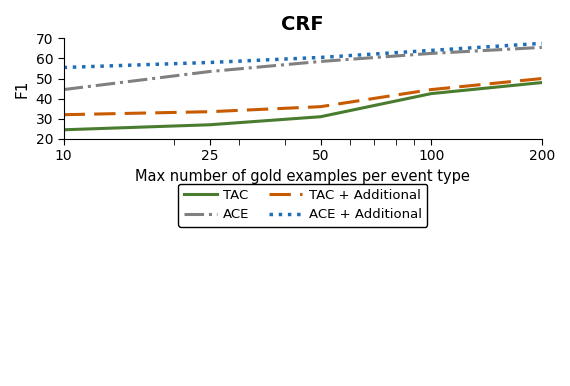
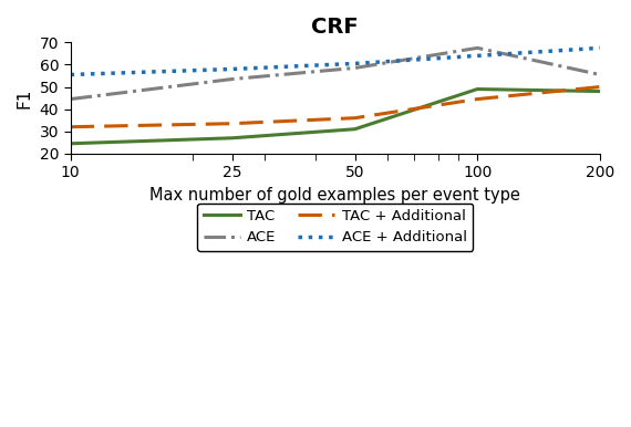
TAC/100: 42.5 -> 49.0
ACE/100: 62.5 -> 67.5
ACE/200: 65.5 -> 55.5
